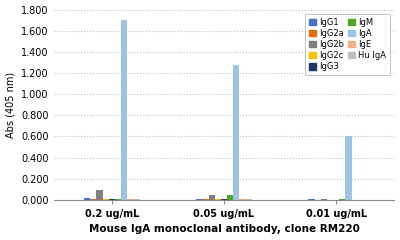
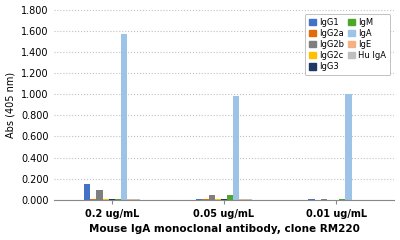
IgG1/0.2 ug/mL: 0.02 -> 0.15
IgA/0.2 ug/mL: 1.70 -> 1.57
IgA/0.05 ug/mL: 1.28 -> 0.98
IgA/0.01 ug/mL: 0.60 -> 1.00
